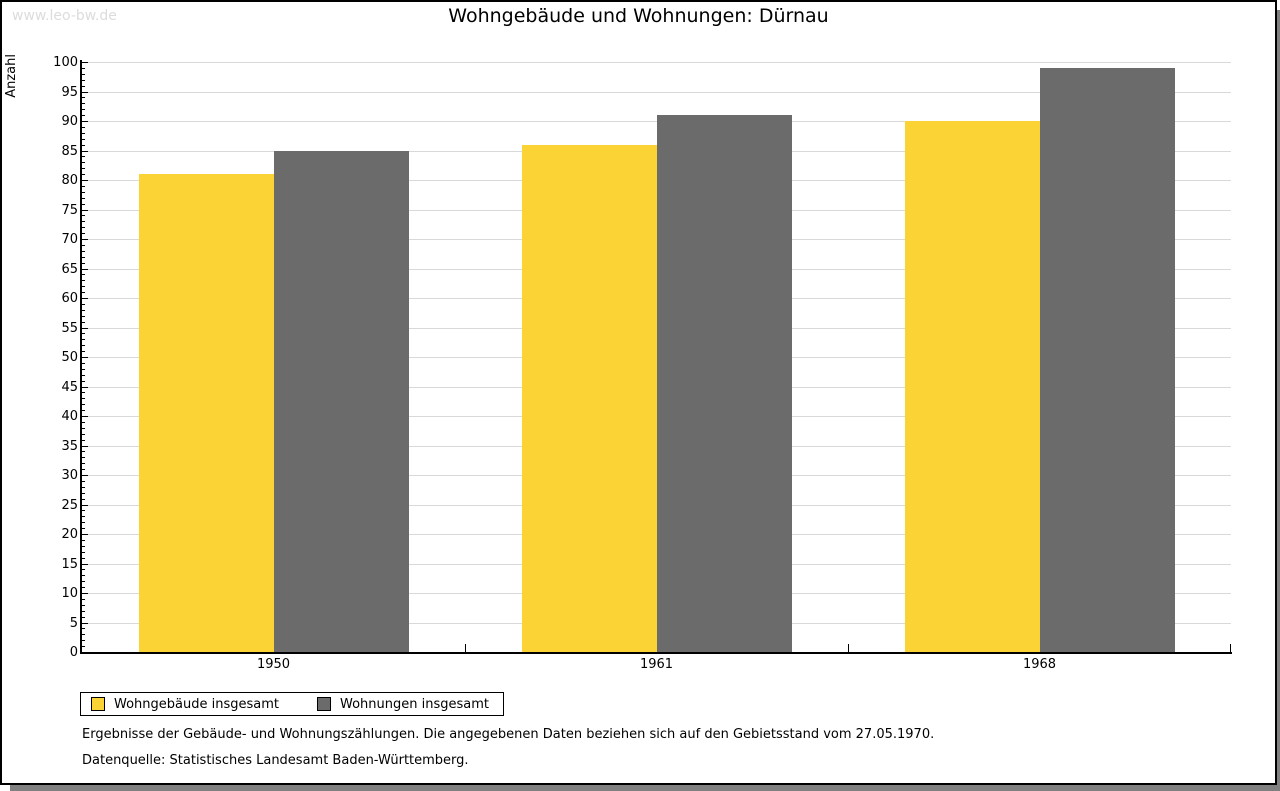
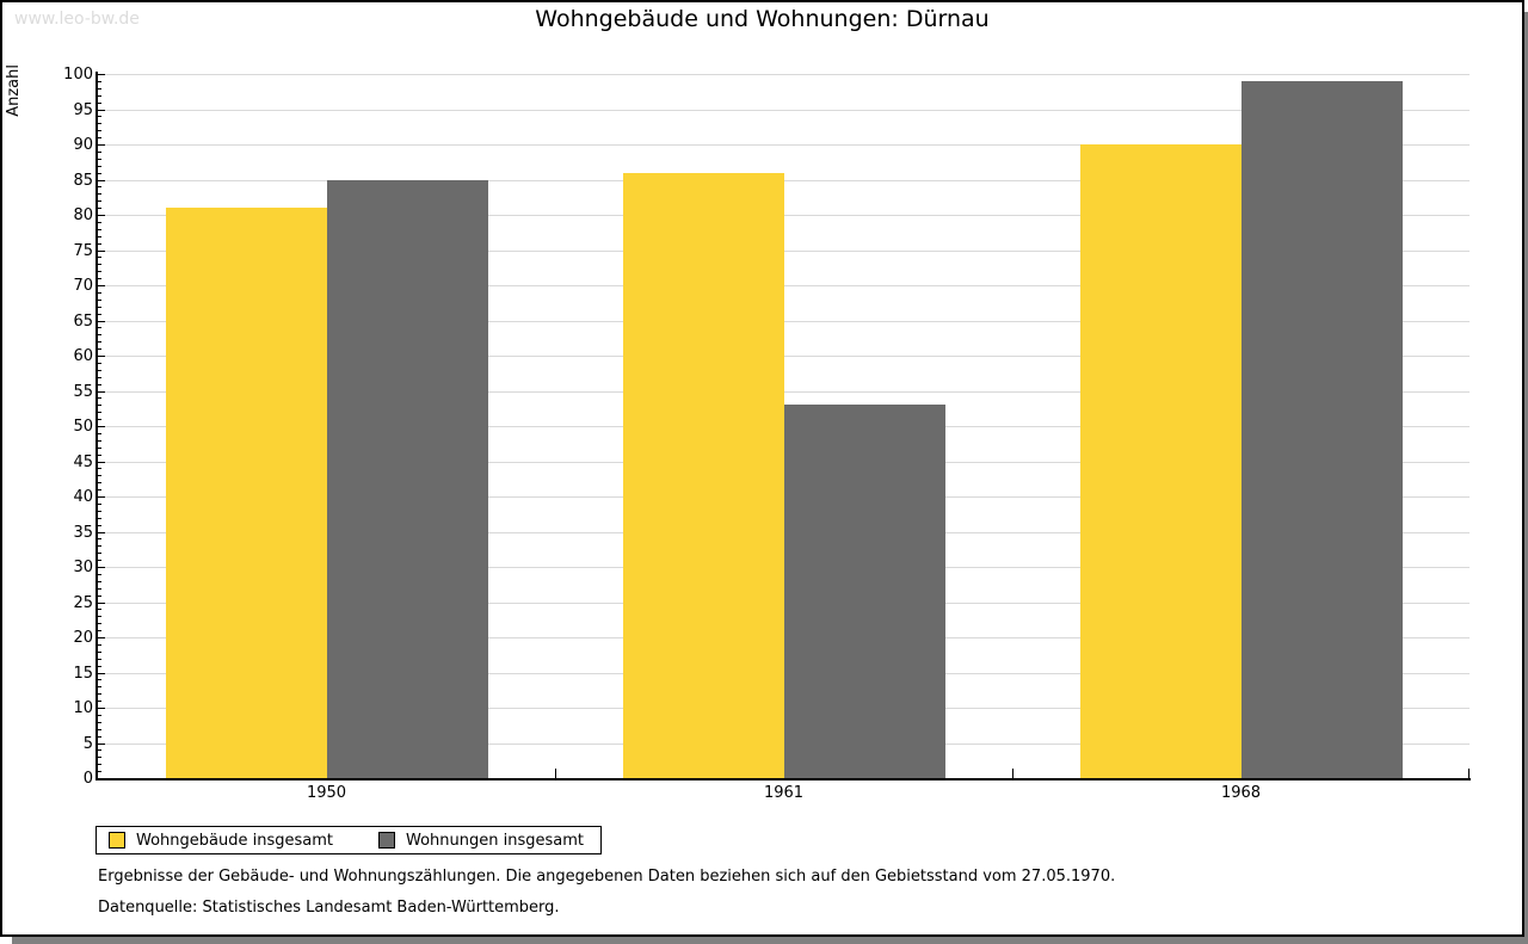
Wohnungen insgesamt/1961: 91 -> 53
